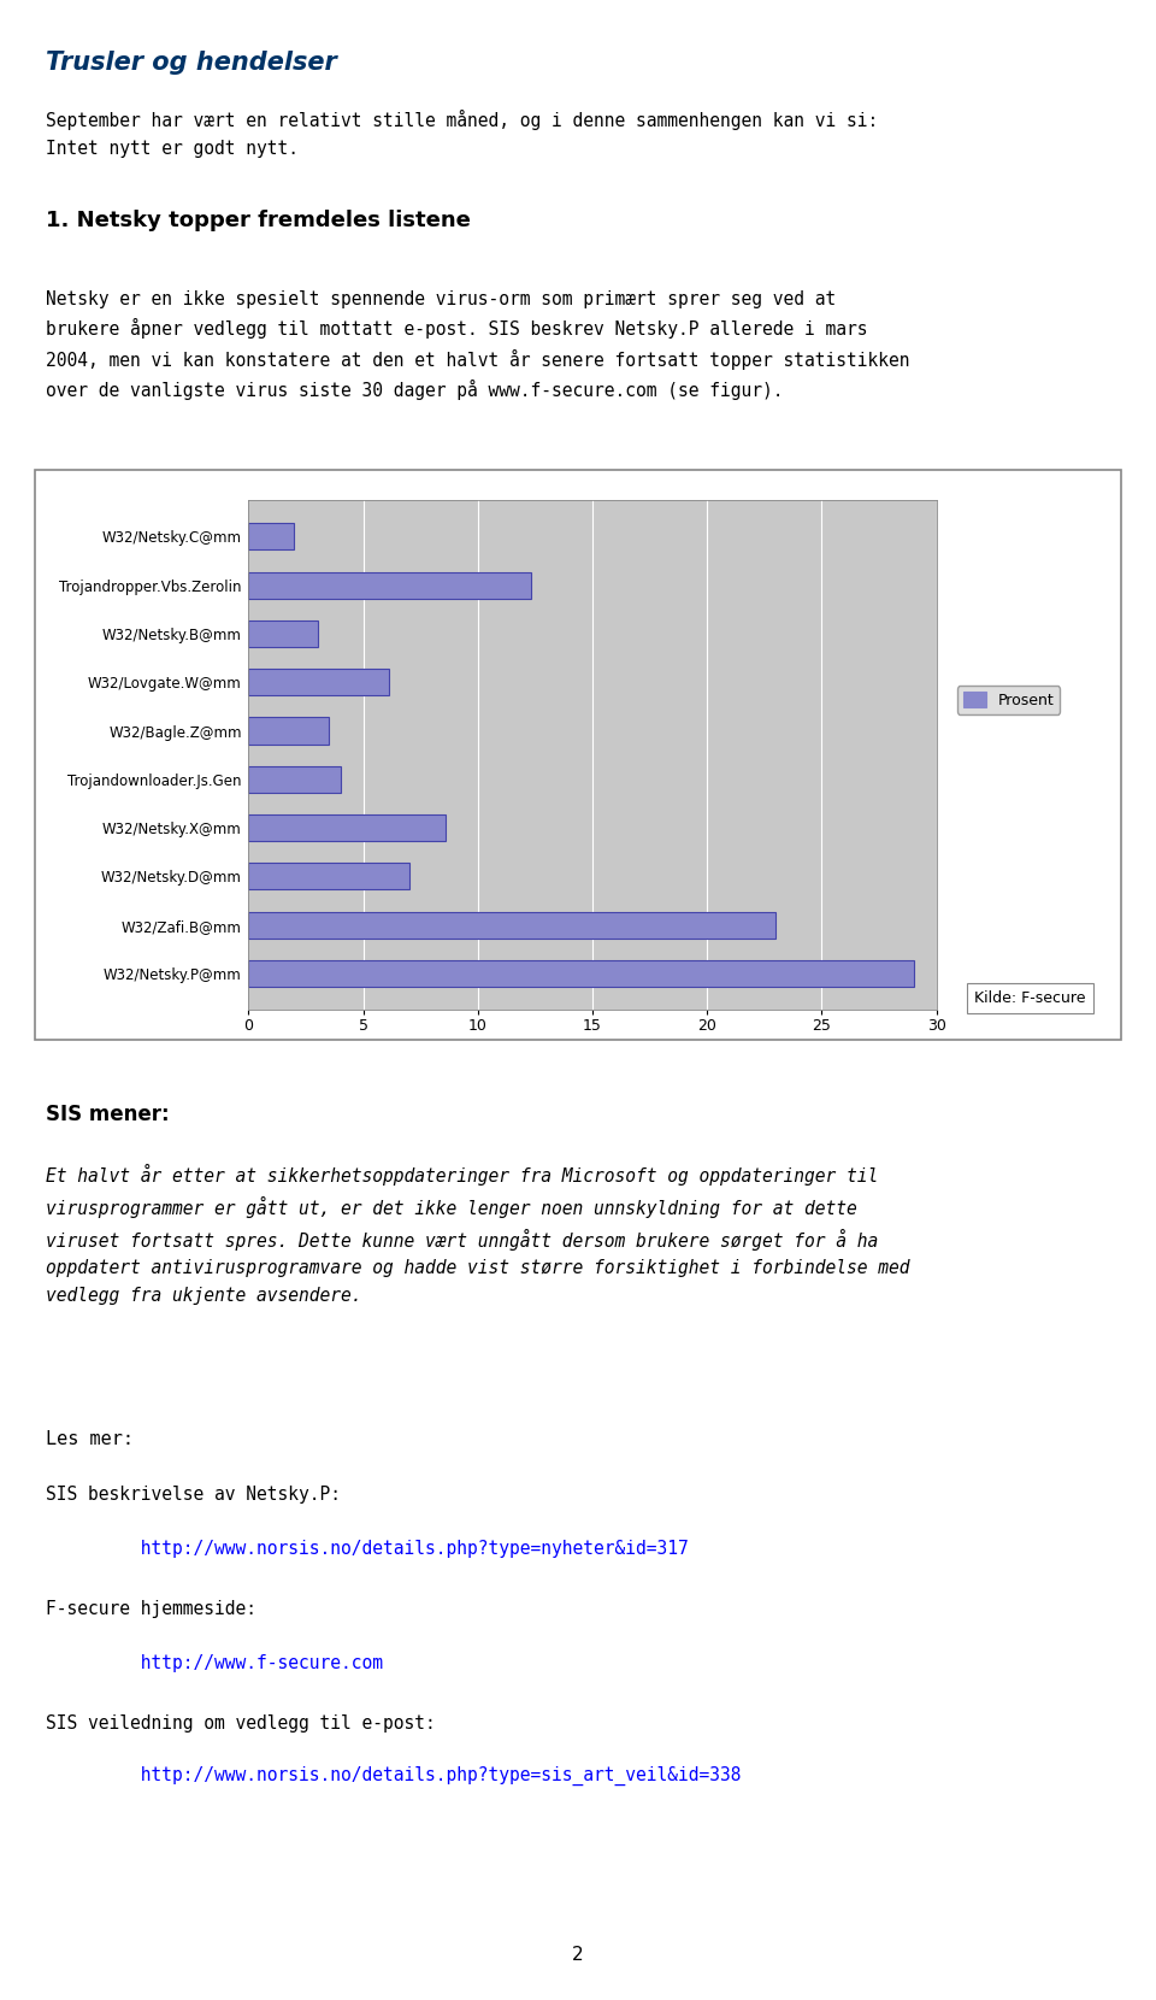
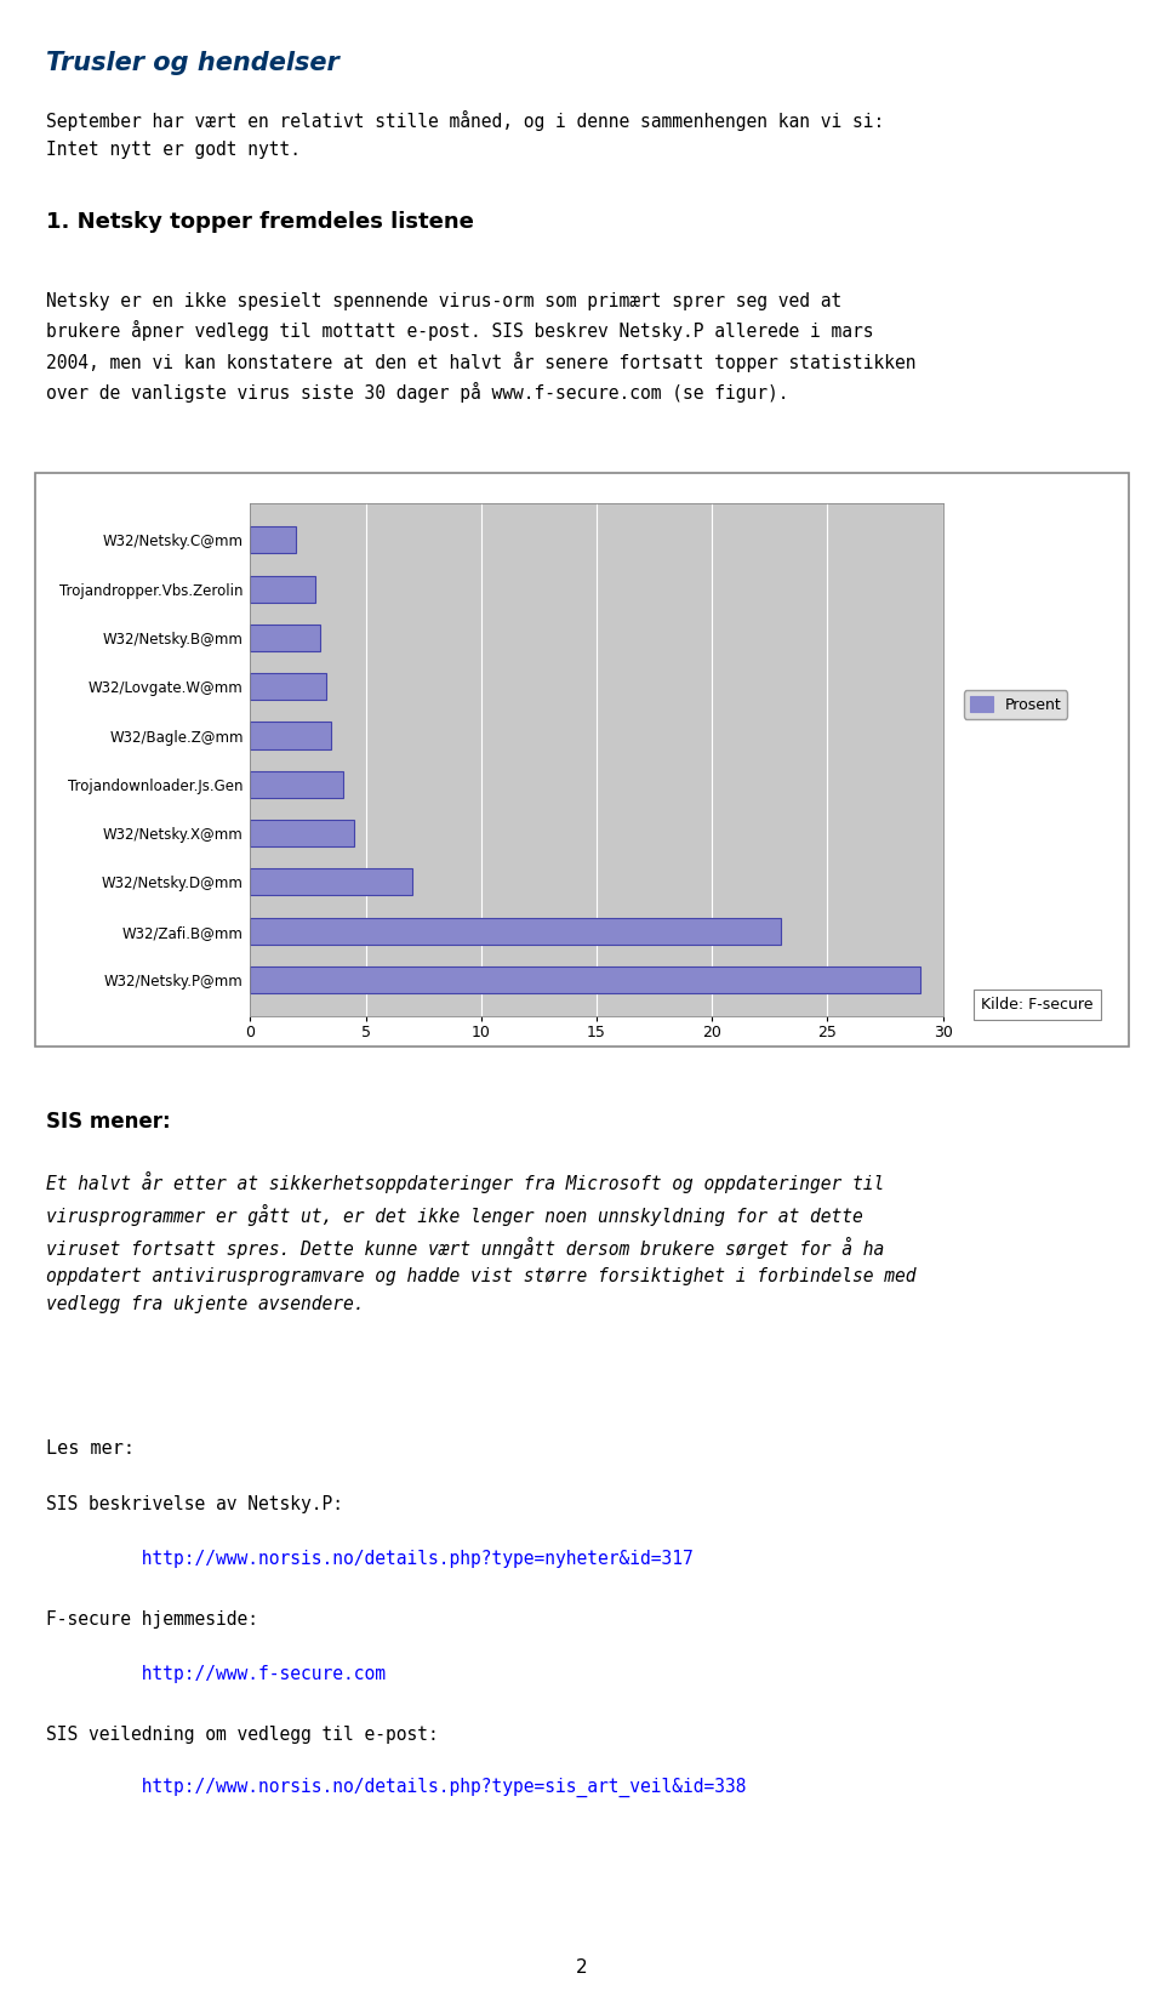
Trojandropper.Vbs.Zerolin: 12.3 -> 2.8
W32/Lovgate.W@mm: 6.1 -> 3.3
W32/Netsky.X@mm: 8.6 -> 4.5
